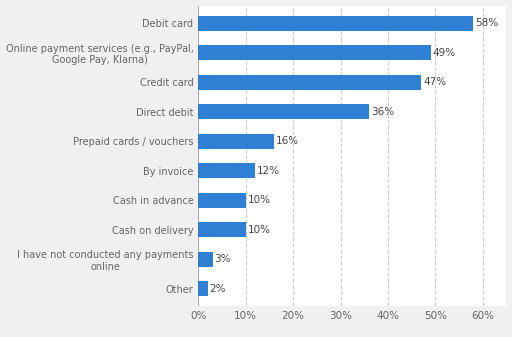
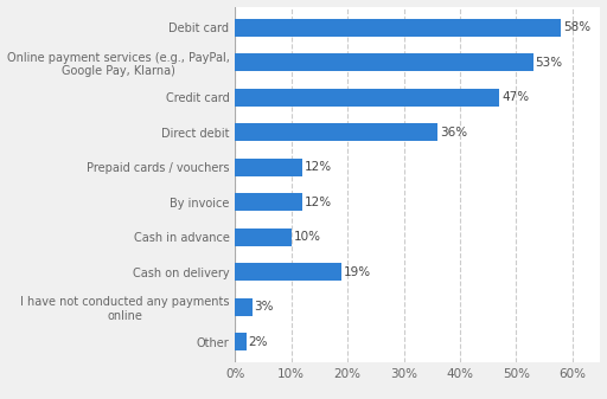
Online payment services (e.g., PayPal, Google Pay, Klarna): 49% -> 53%
Prepaid cards / vouchers: 16% -> 12%
Cash on delivery: 10% -> 19%
